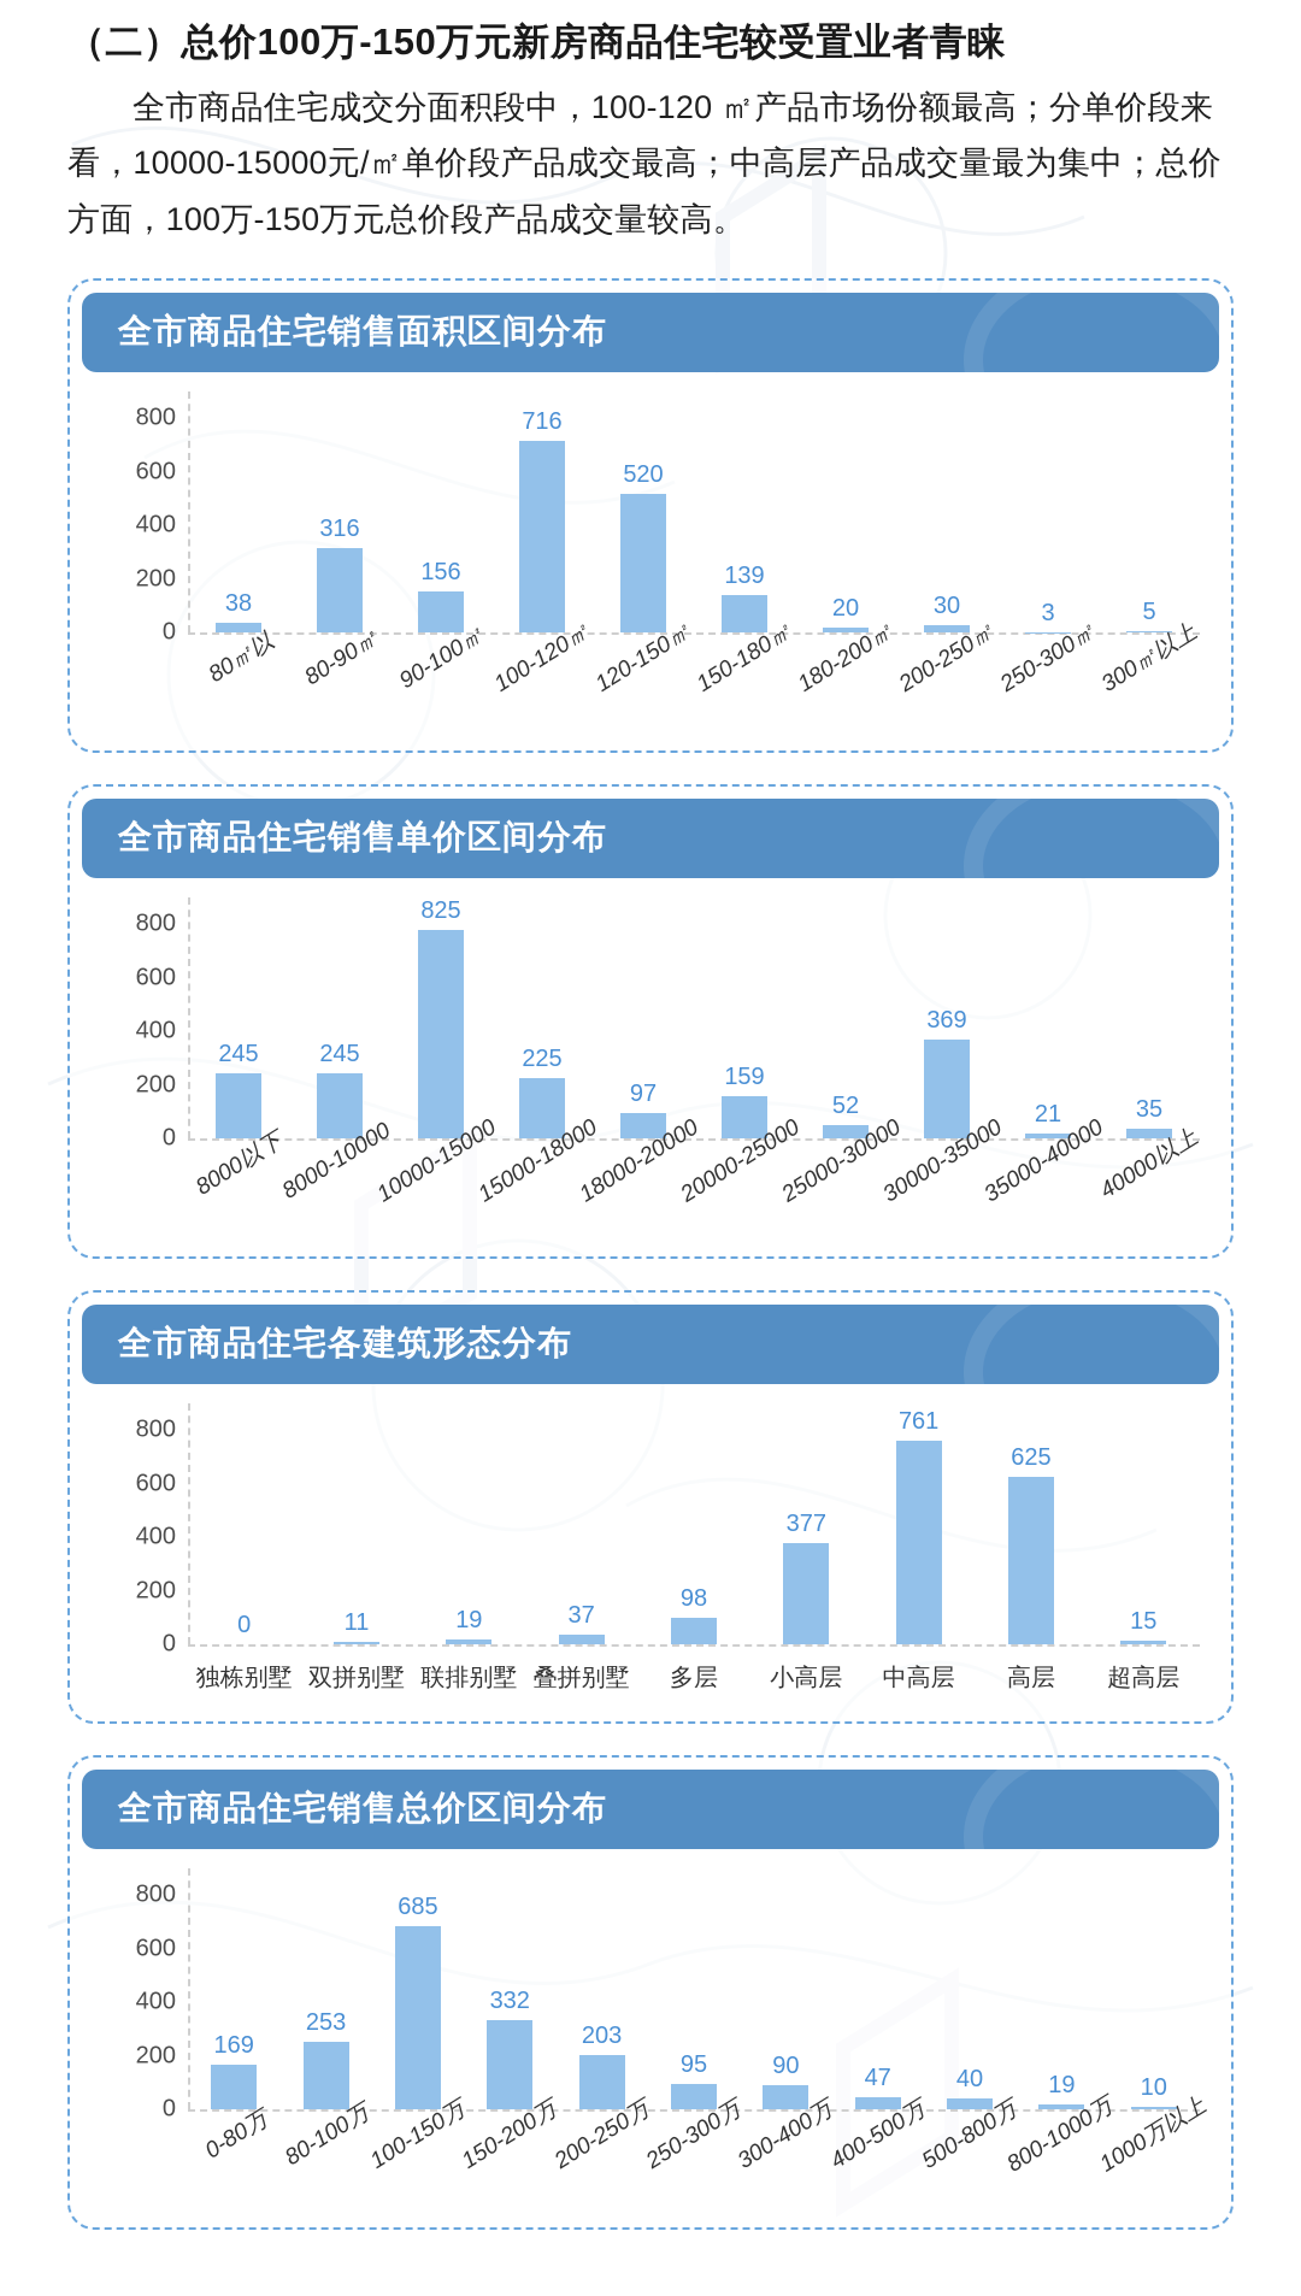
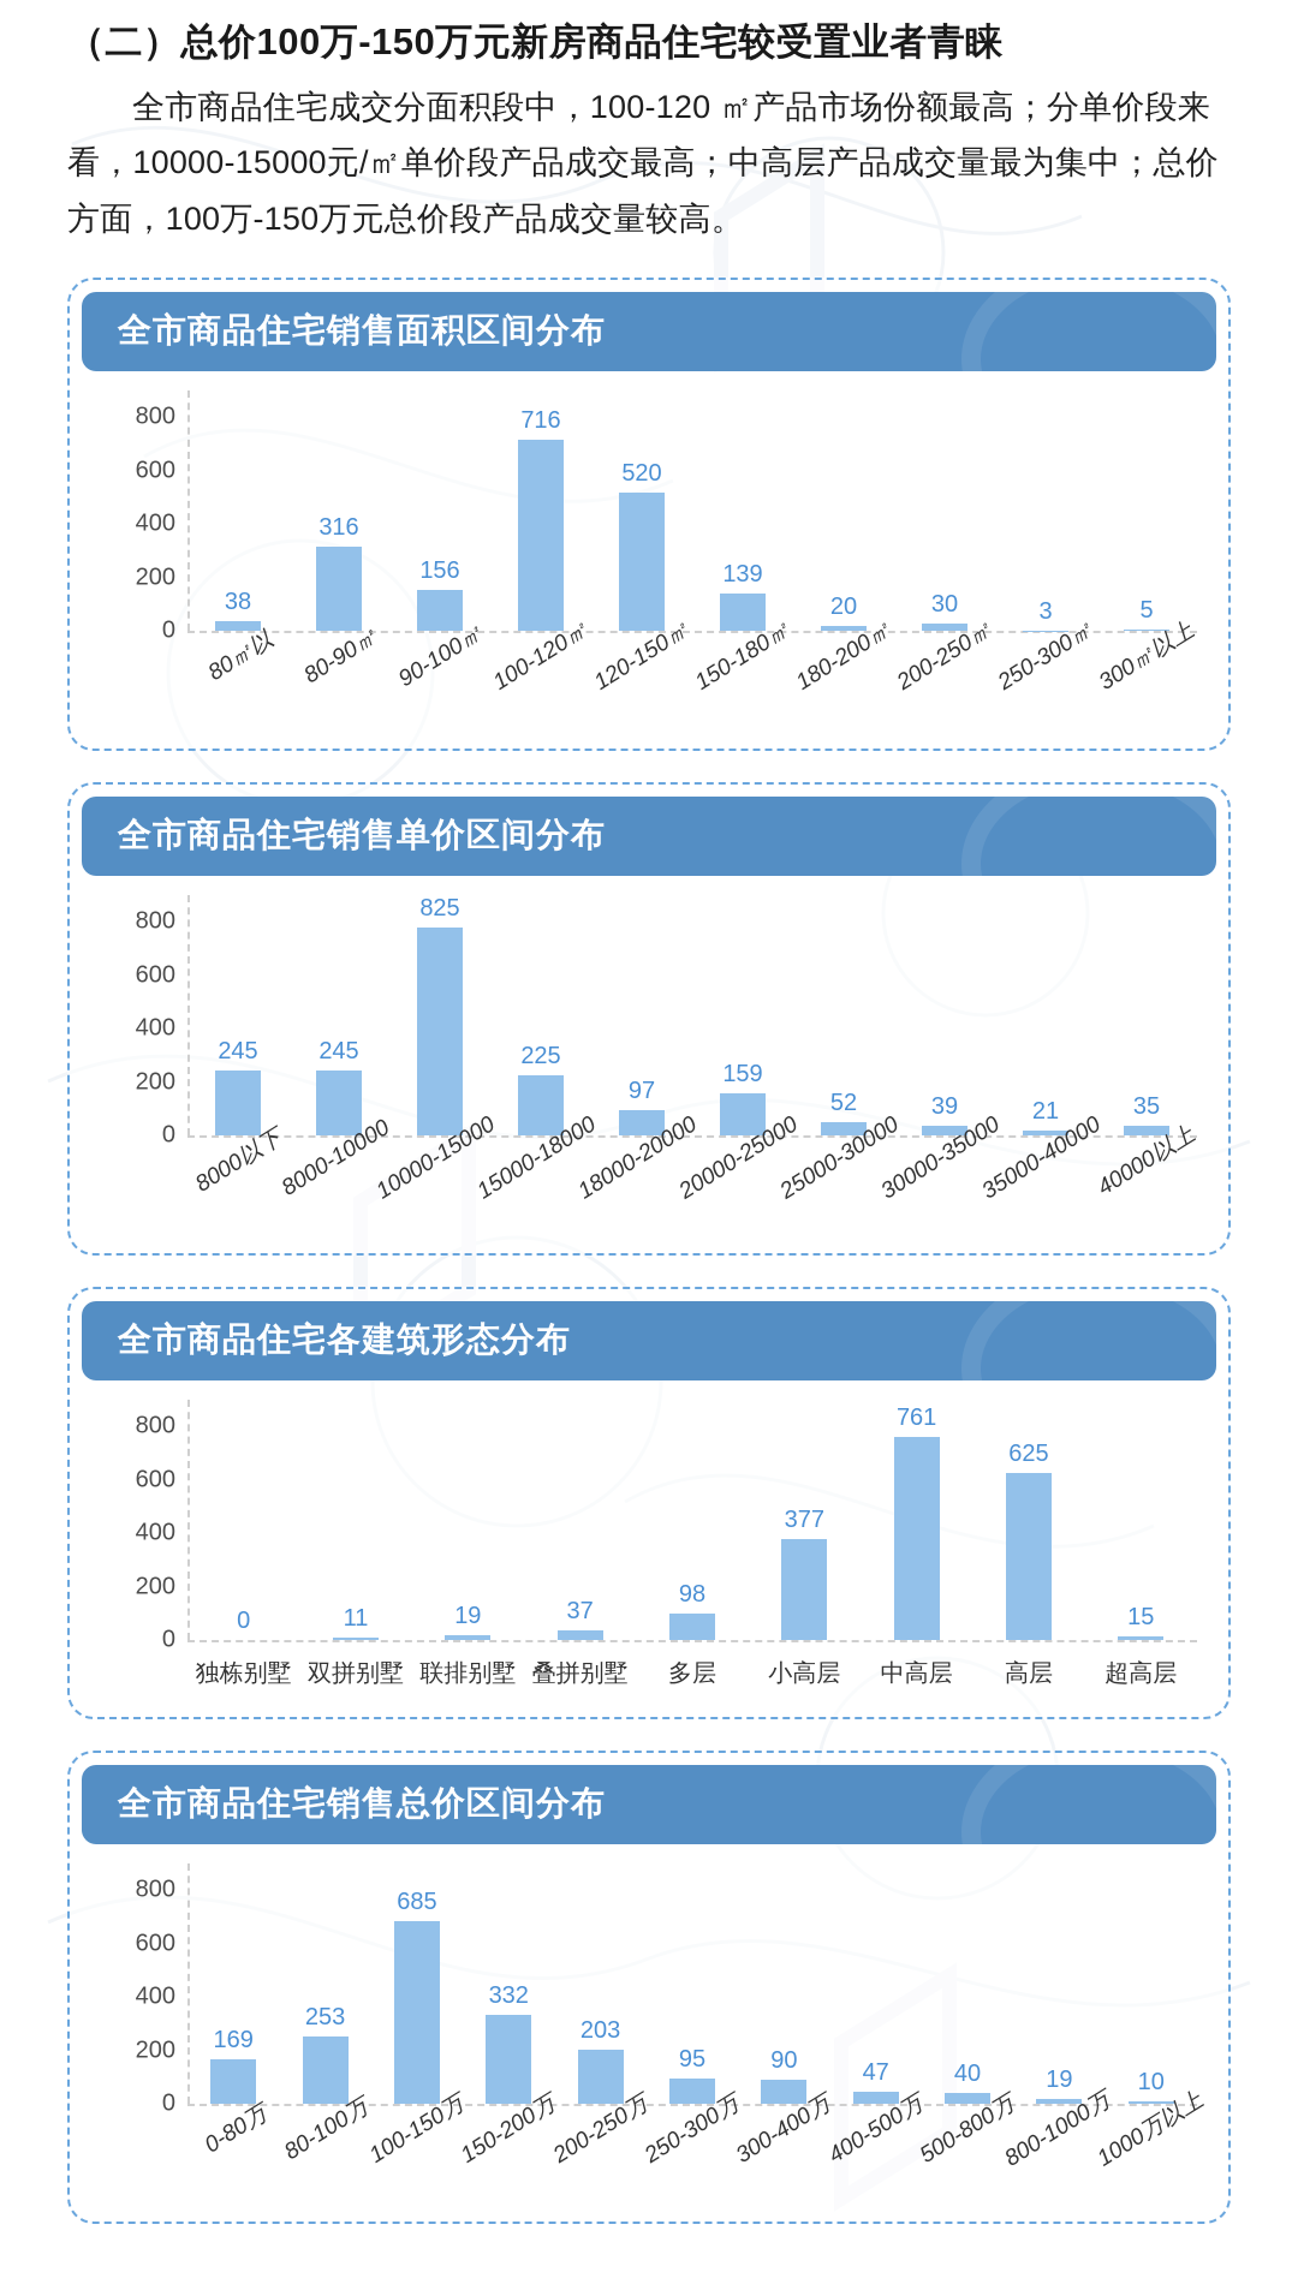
全市商品住宅销售单价区间分布/30000-35000: 369 -> 39
